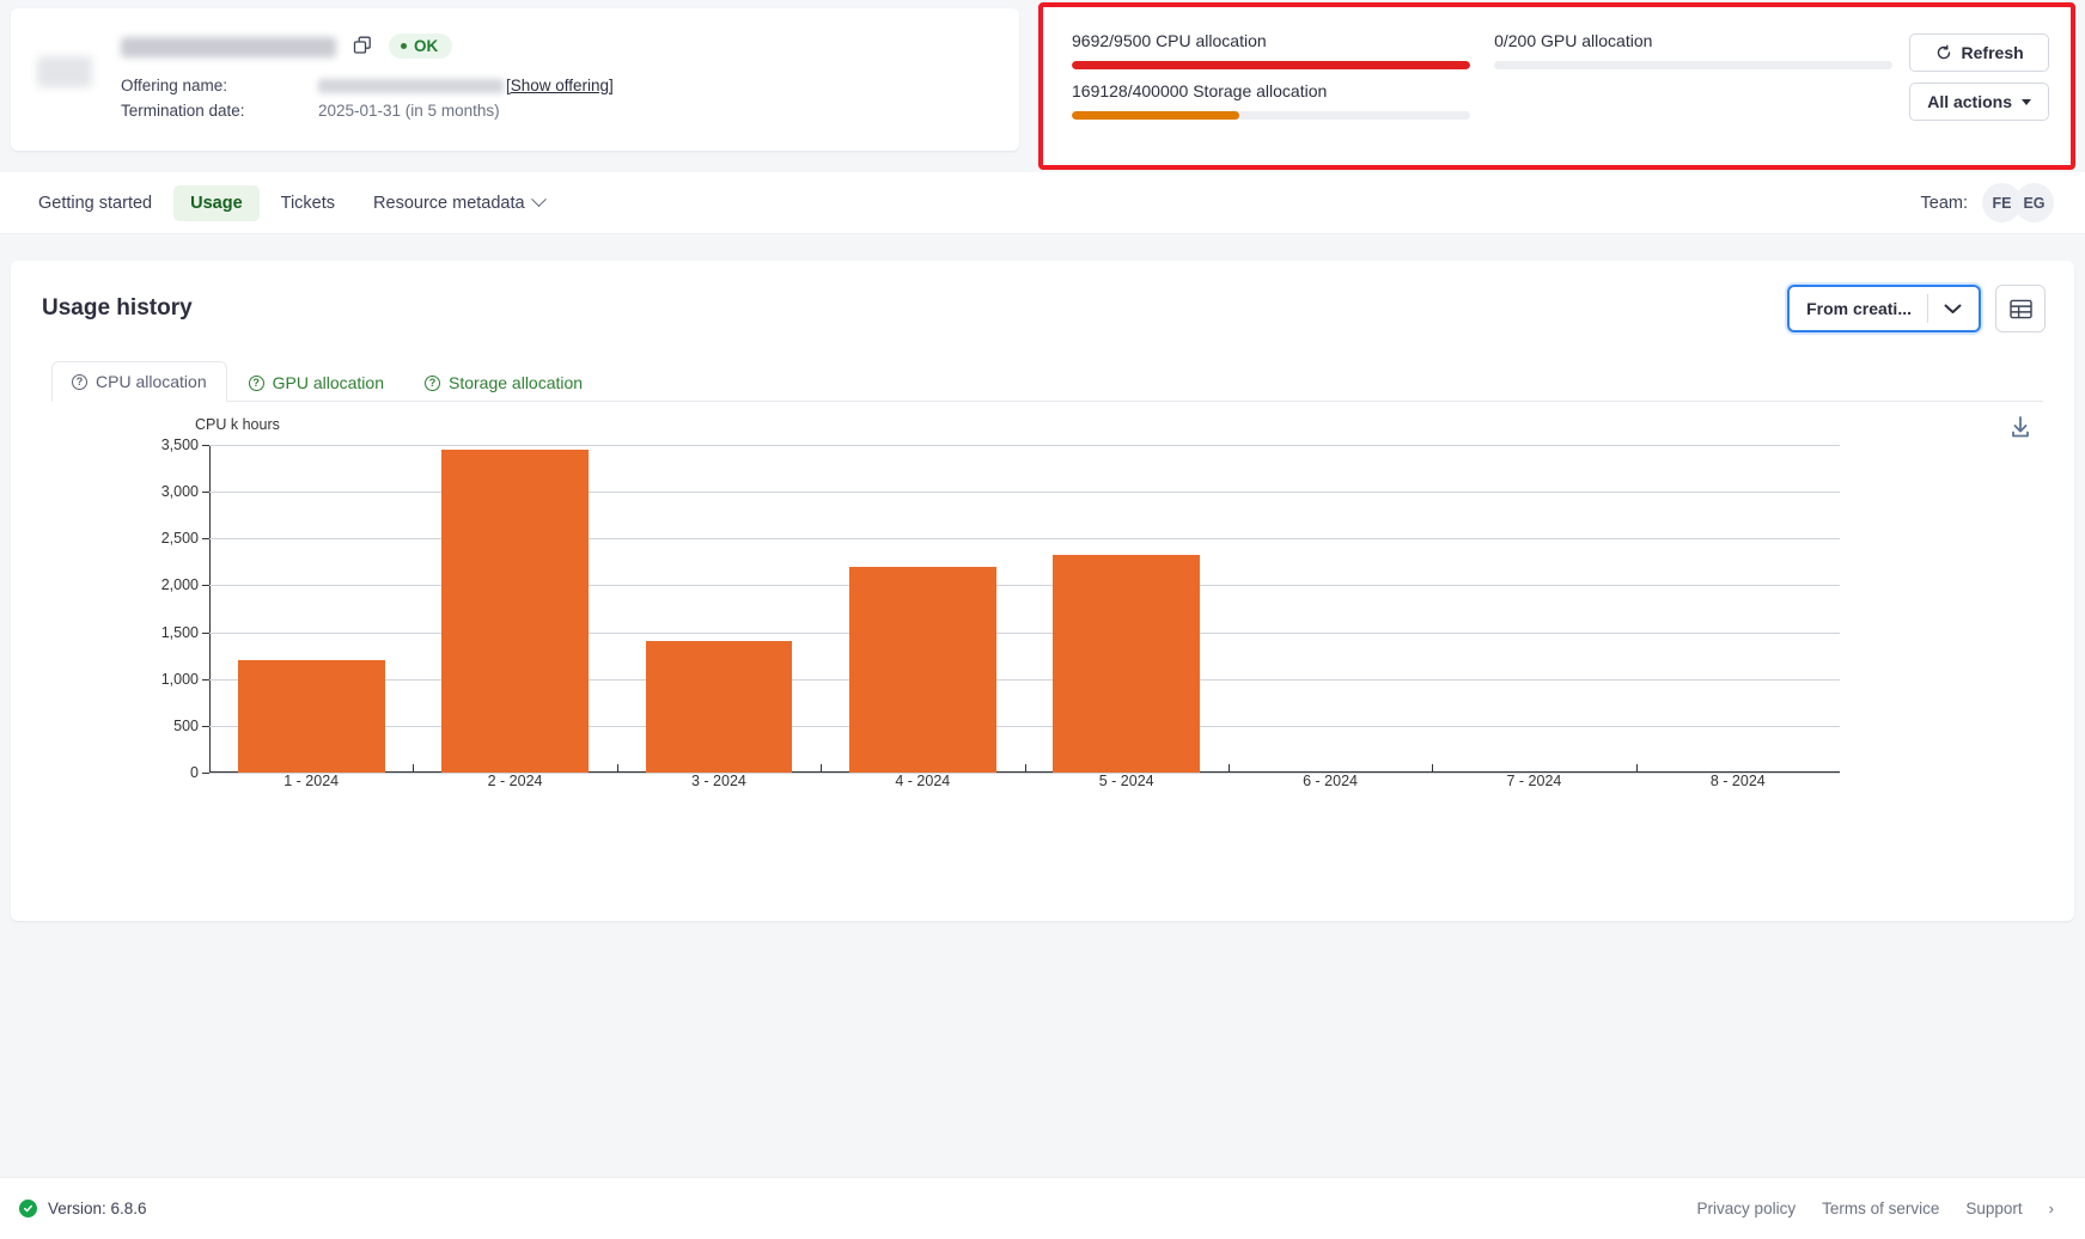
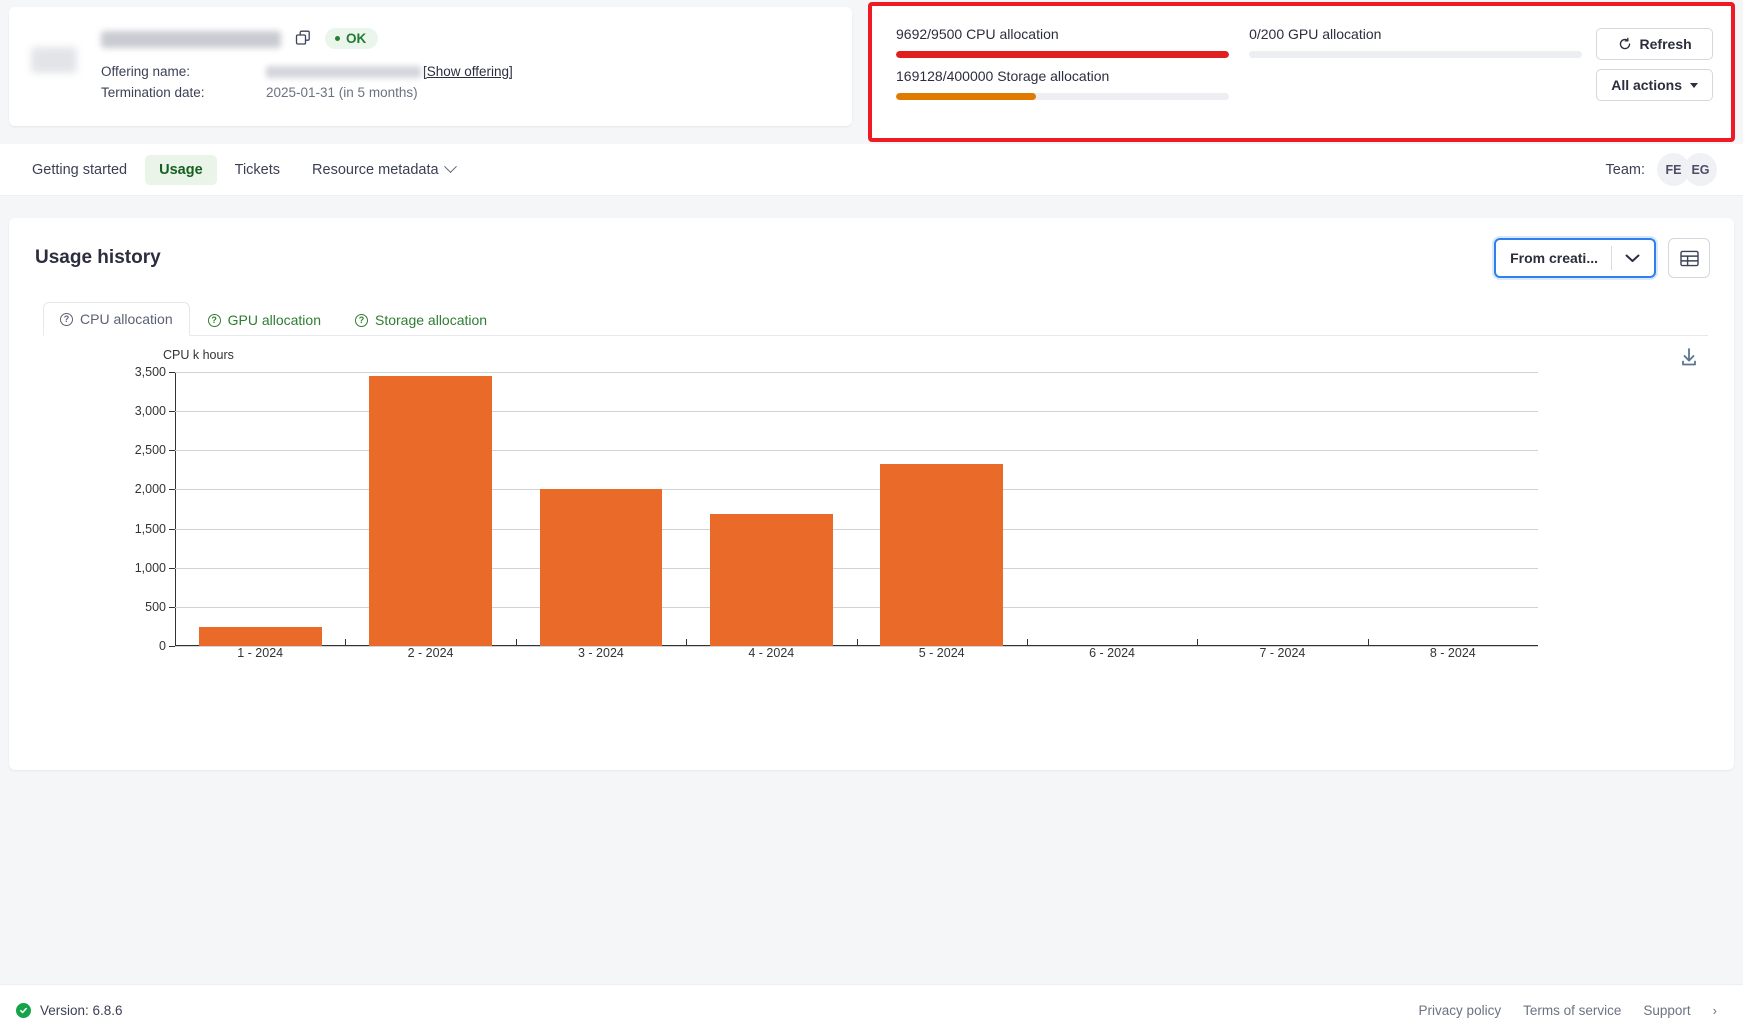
1 - 2024: 1200 -> 200
3 - 2024: 1400 -> 2000
4 - 2024: 2200 -> 1700
